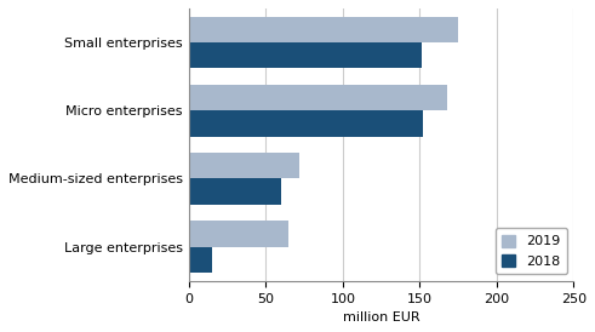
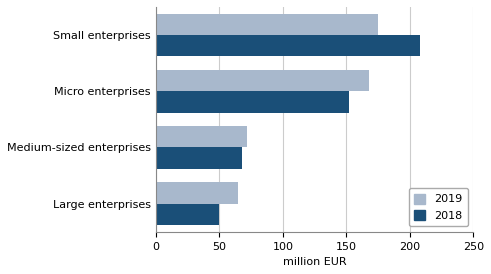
2018/Small enterprises: 151 -> 208
2018/Medium-sized enterprises: 60 -> 68
2018/Large enterprises: 15 -> 50
